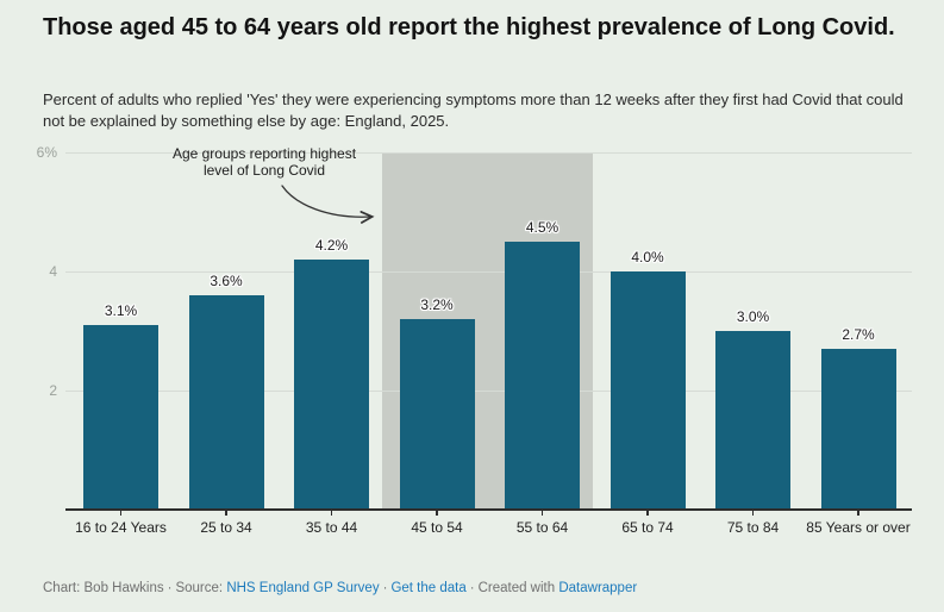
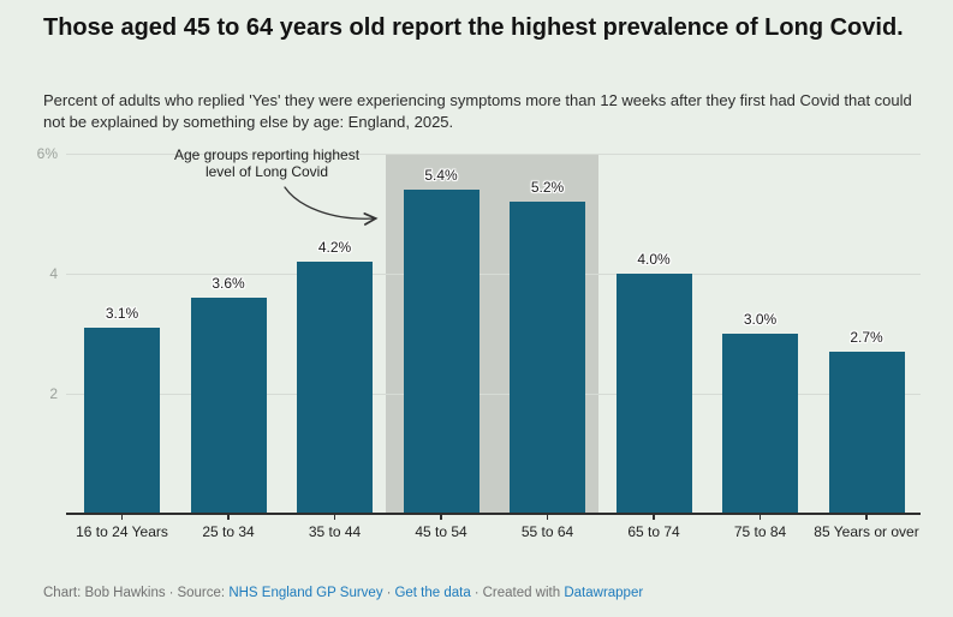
45 to 54: 3.2% -> 5.4%
55 to 64: 4.5% -> 5.2%
